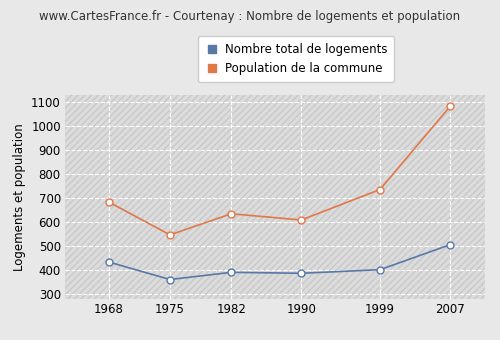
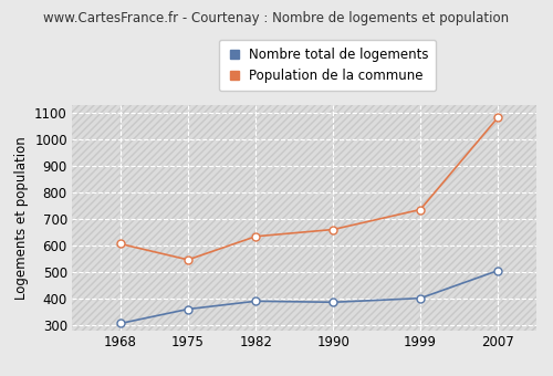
Nombre total de logements/1968: 435 -> 308
Population de la commune/1968: 685 -> 608
Population de la commune/1990: 610 -> 662
